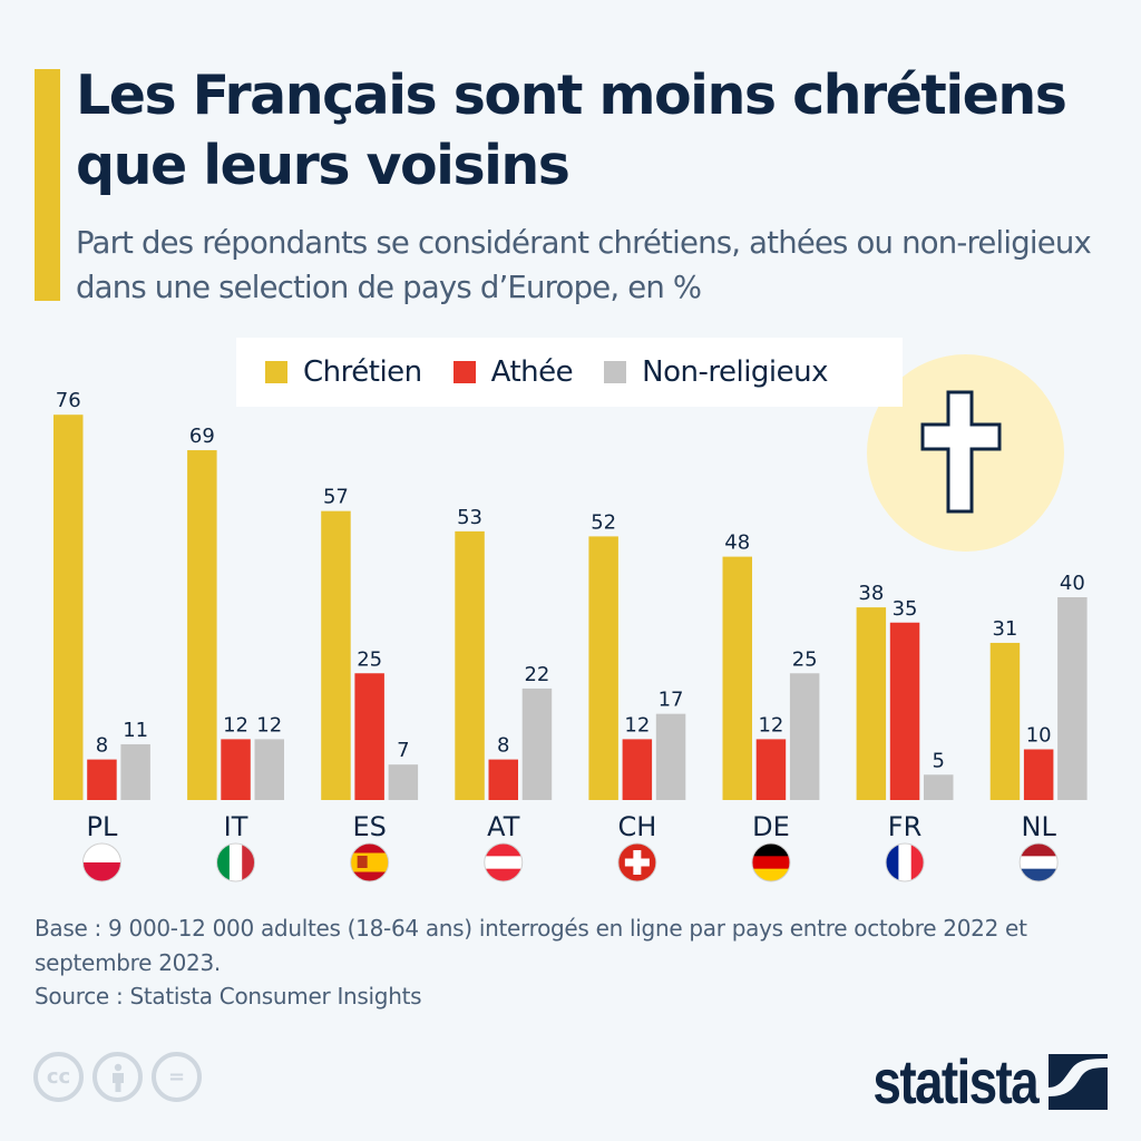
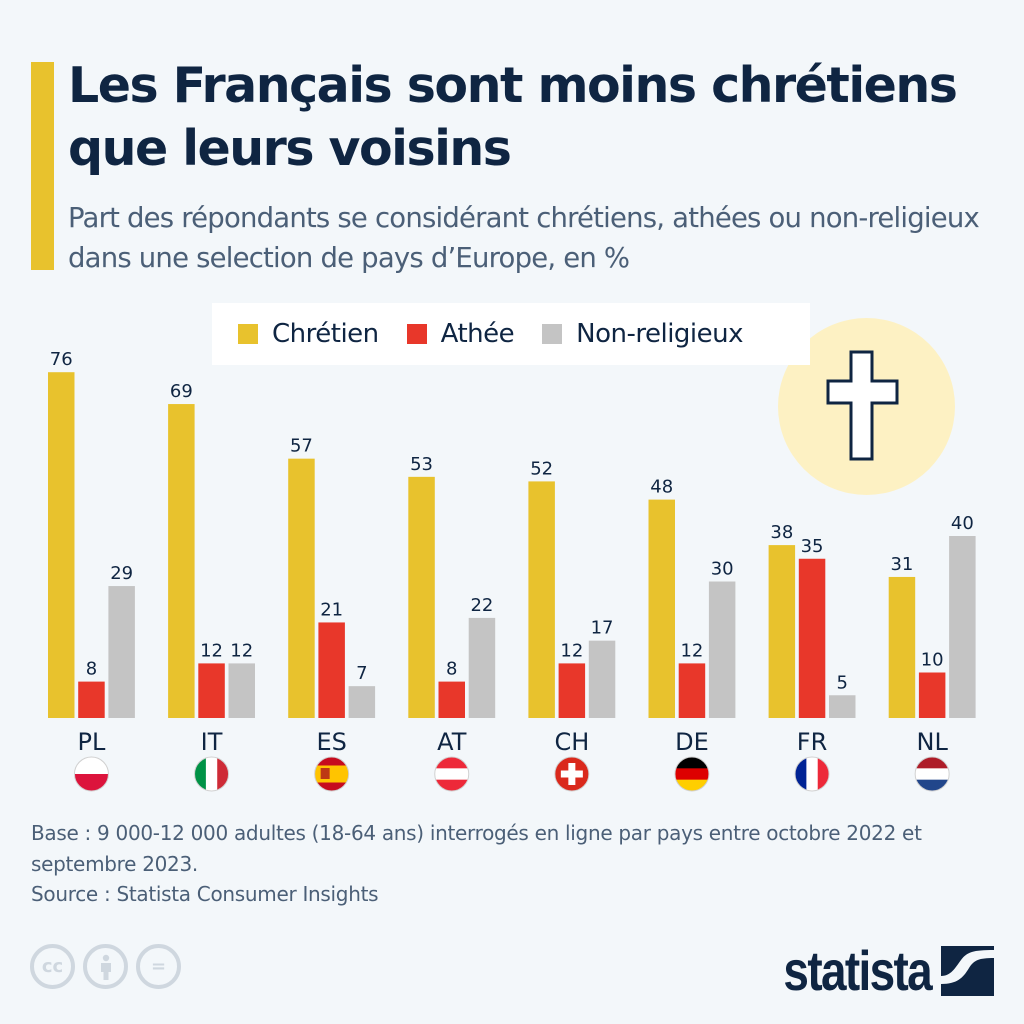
Non-religieux/PL: 11 -> 29
Athée/ES: 25 -> 21
Non-religieux/DE: 25 -> 30
